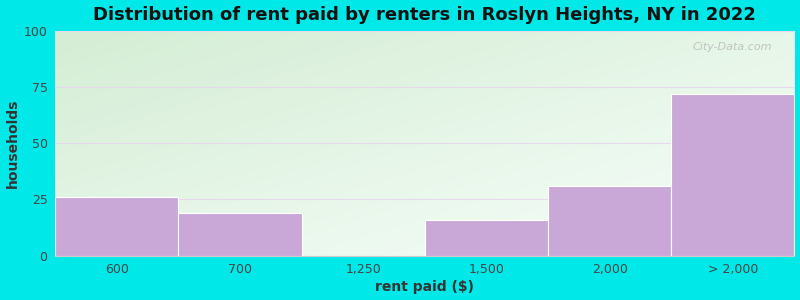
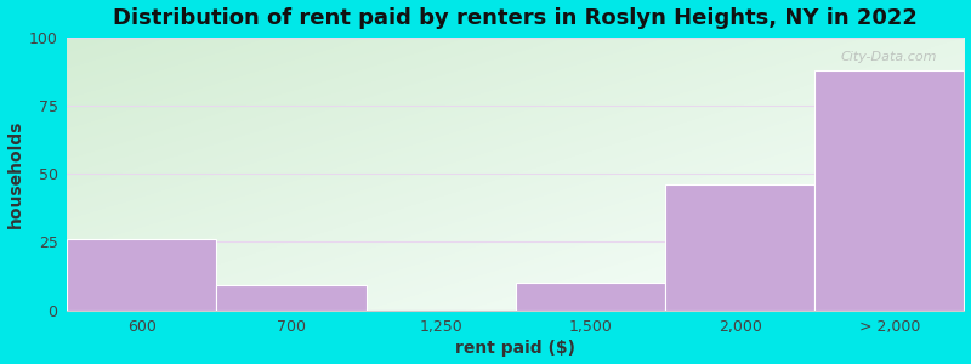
700: 19 -> 9
1,500: 16 -> 10
2,000: 31 -> 46
> 2,000: 72 -> 88
